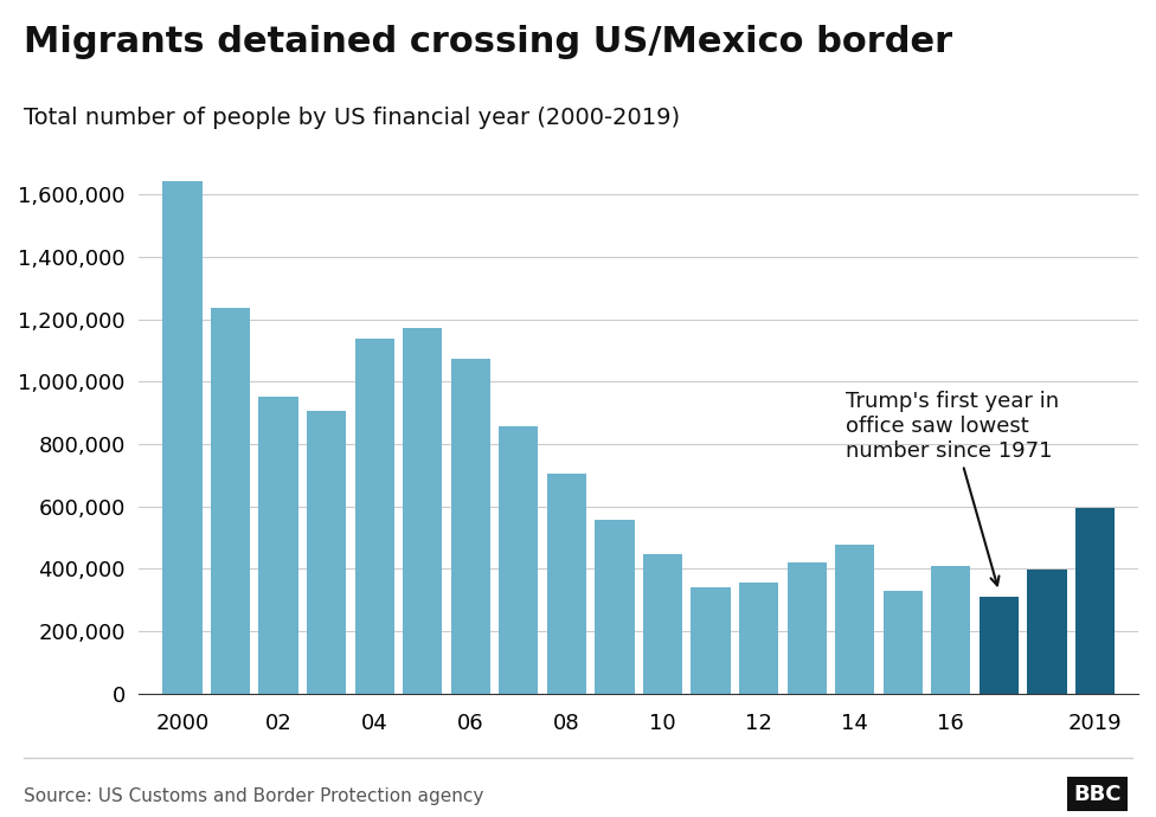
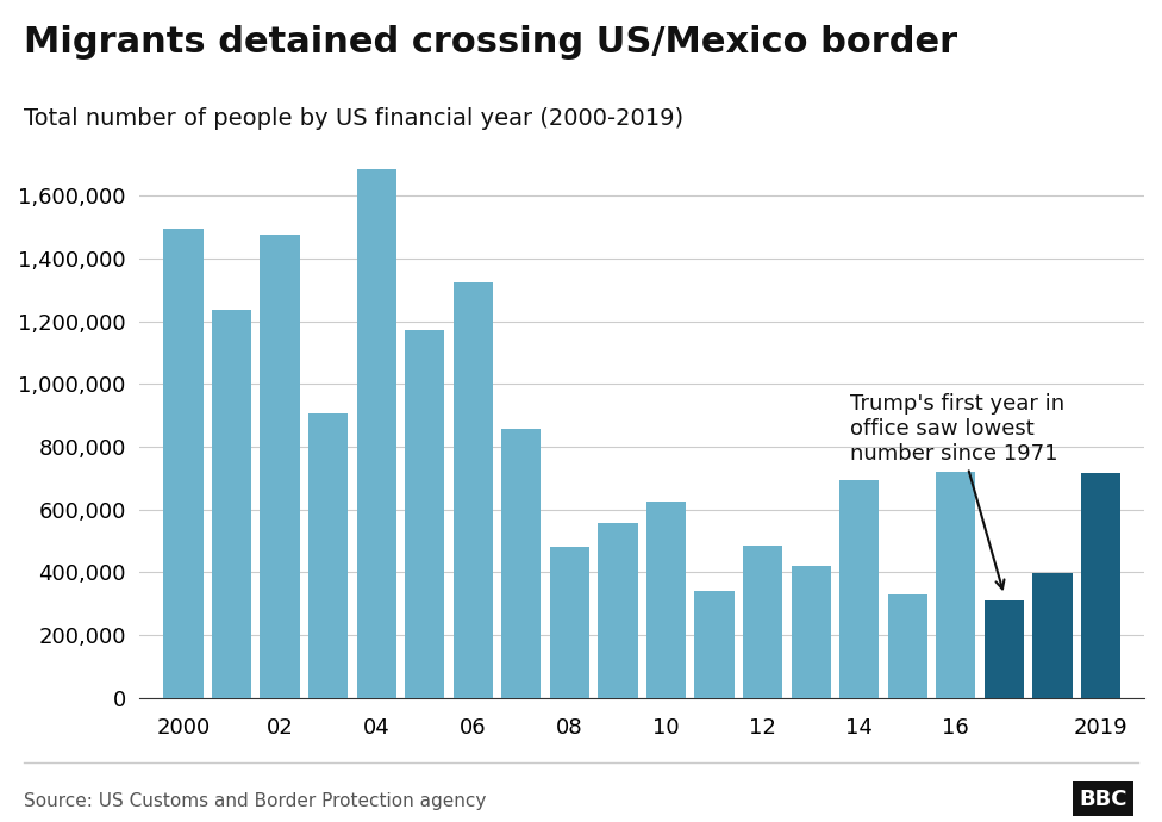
2000: 1,644,000 -> 1,495,000
02: 952,000 -> 1,475,000
04: 1,139,000 -> 1,685,000
06: 1,072,000 -> 1,325,000
08: 705,000 -> 480,000
10: 448,000 -> 625,000
12: 357,000 -> 485,000
14: 479,000 -> 695,000
16: 409,000 -> 720,000
2019: 594,000 -> 715,000
